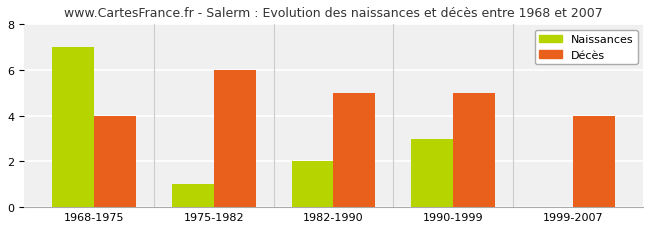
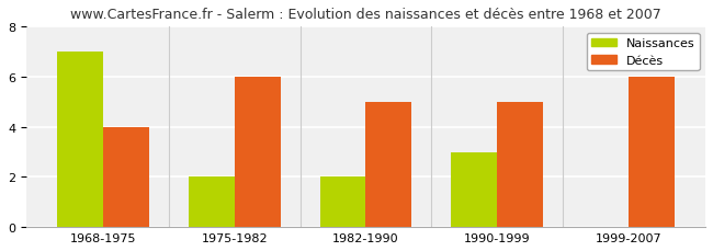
Naissances/1975-1982: 1 -> 2
Décès/1999-2007: 4 -> 6
